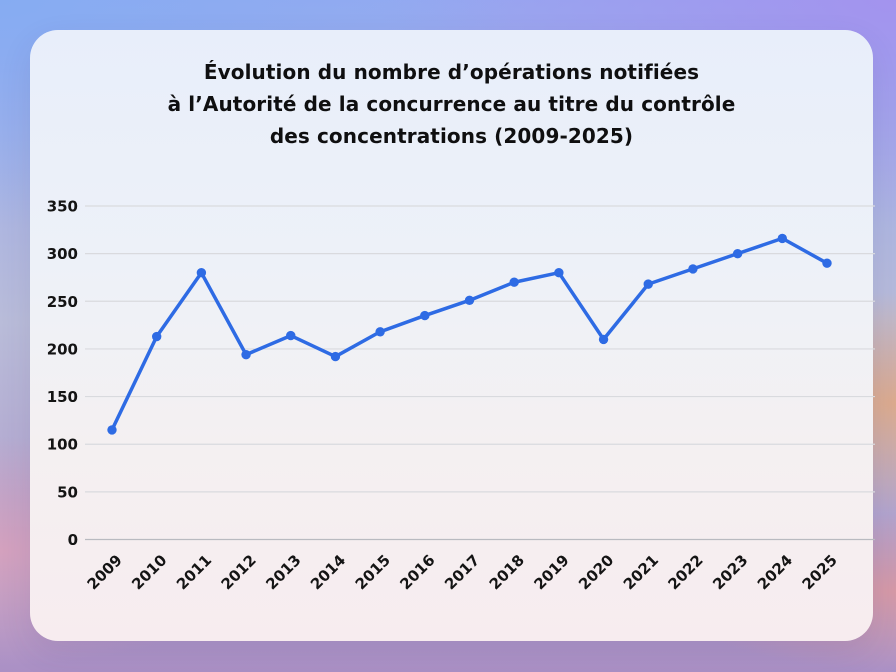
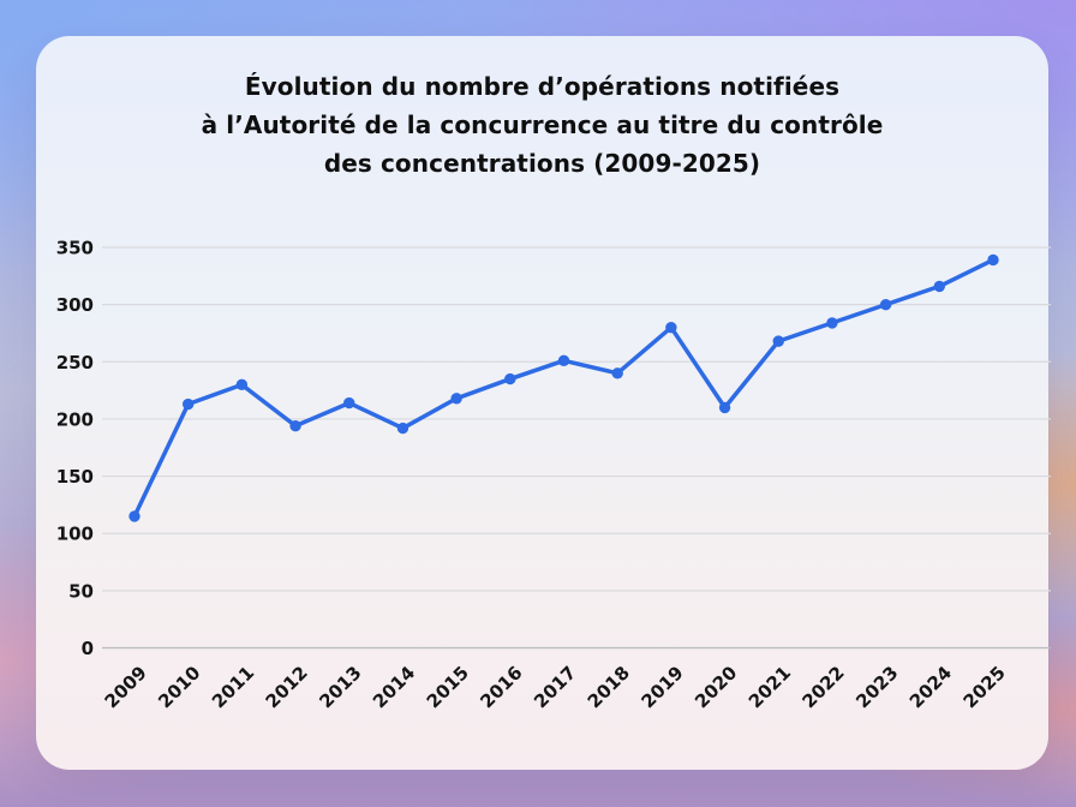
2011: 280 -> 230
2018: 270 -> 240
2025: 290 -> 340
